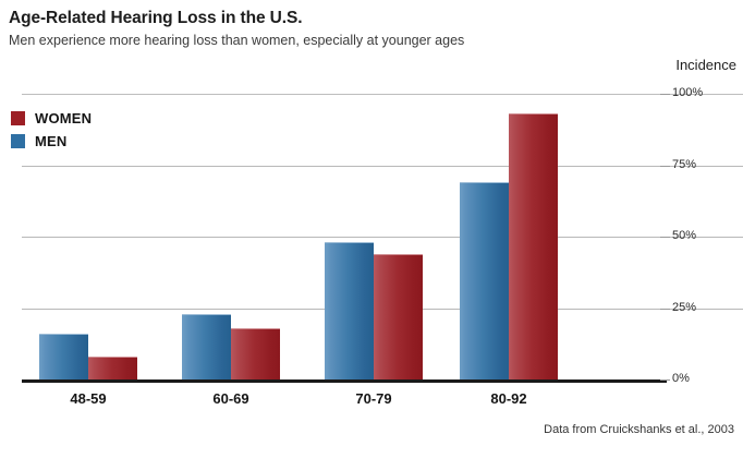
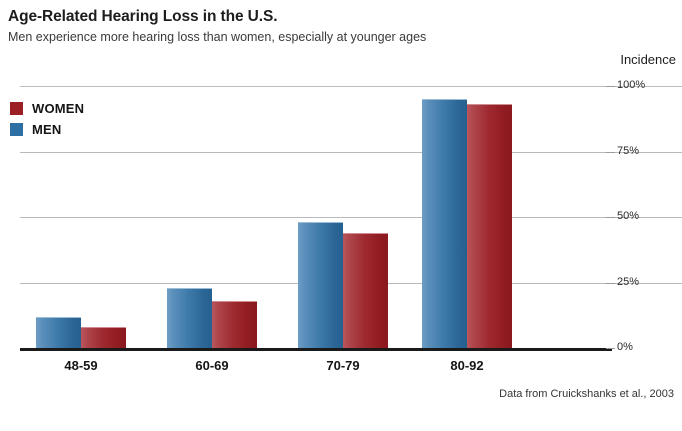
MEN/48-59: 16% -> 12%
MEN/80-92: 69% -> 95%
